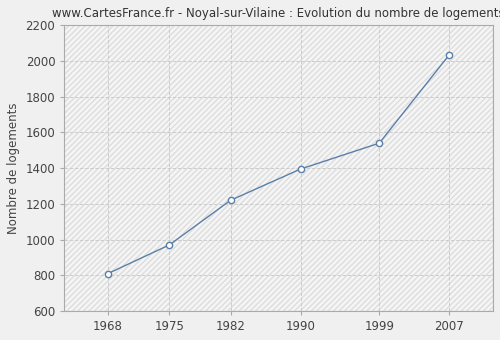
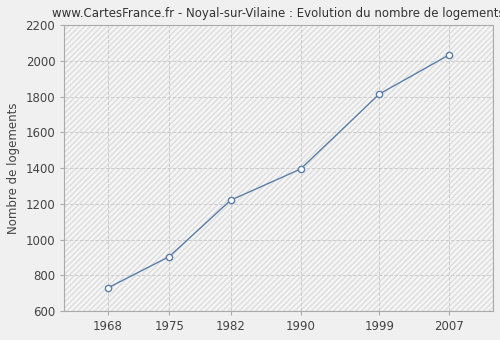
1968: 810 -> 730
1975: 970 -> 900
1999: 1540 -> 1820
